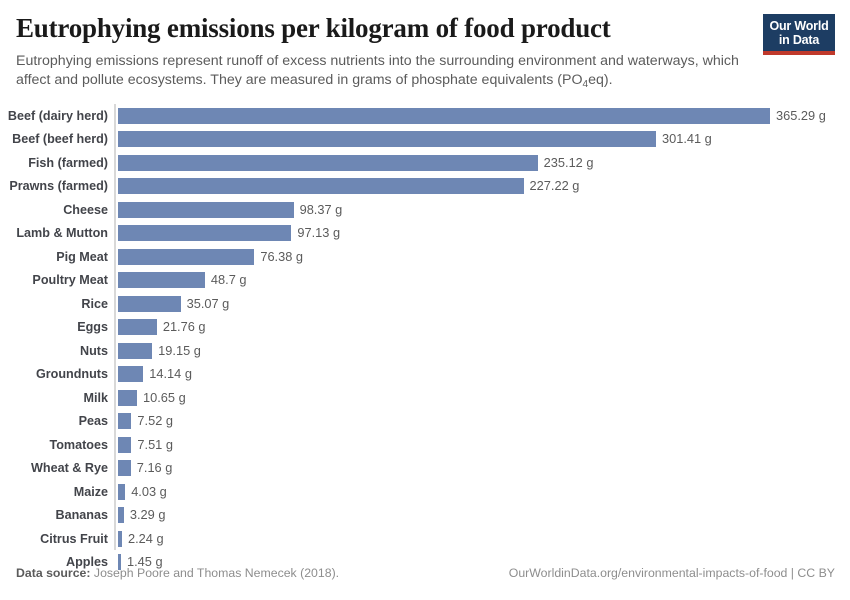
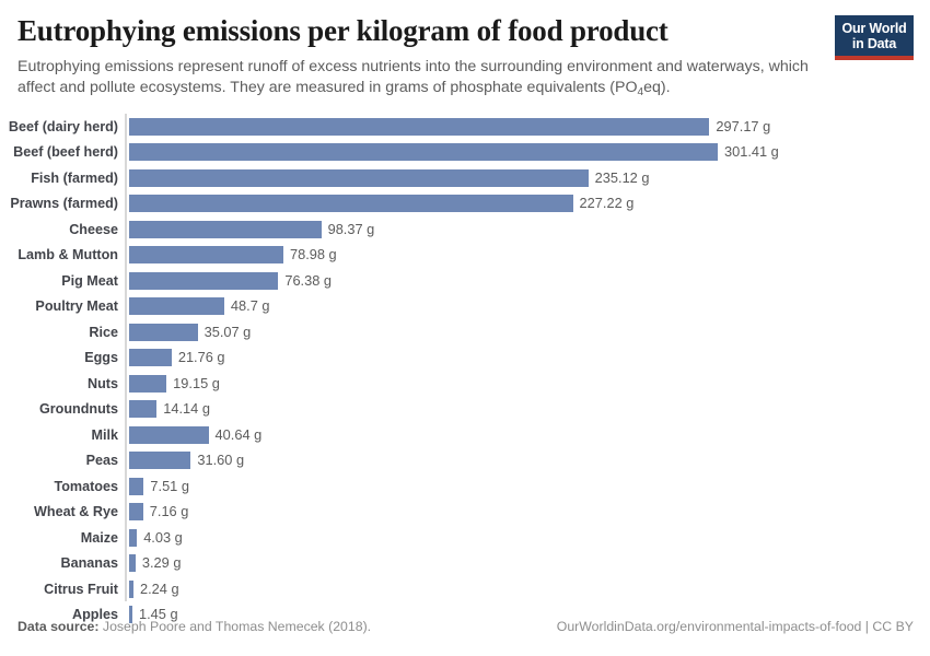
Beef (dairy herd): 365.29 -> 297.17
Lamb & Mutton: 97.13 -> 78.98
Milk: 10.65 -> 40.64
Peas: 7.52 -> 31.60
